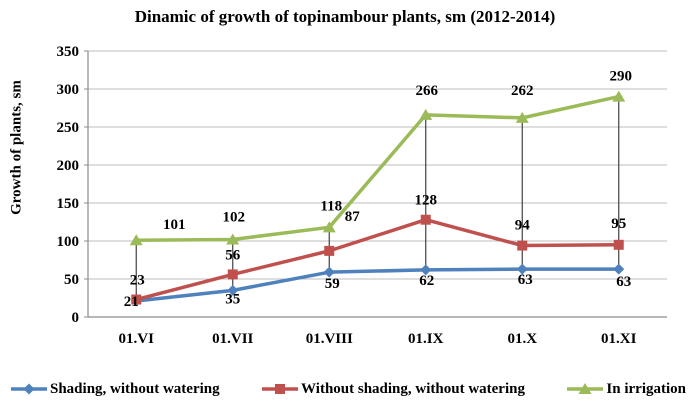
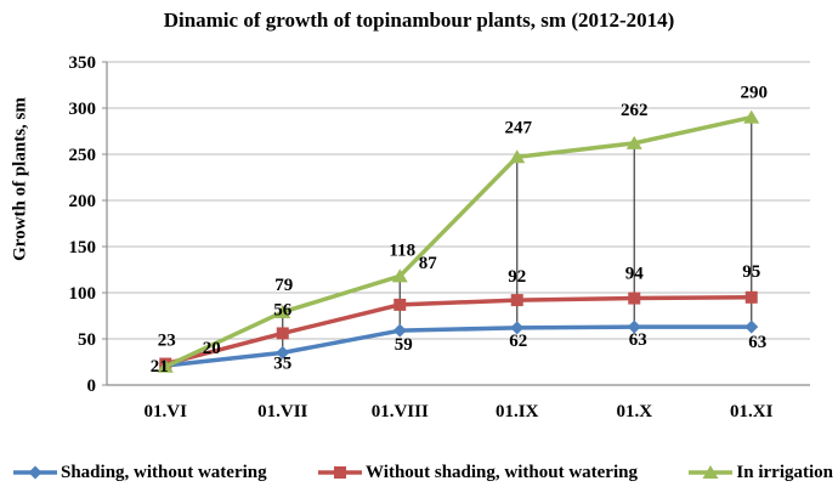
In irrigation/01.VI: 101 -> 20
In irrigation/01.VII: 102 -> 79
Without shading, without watering/01.IX: 128 -> 92
In irrigation/01.IX: 266 -> 247
